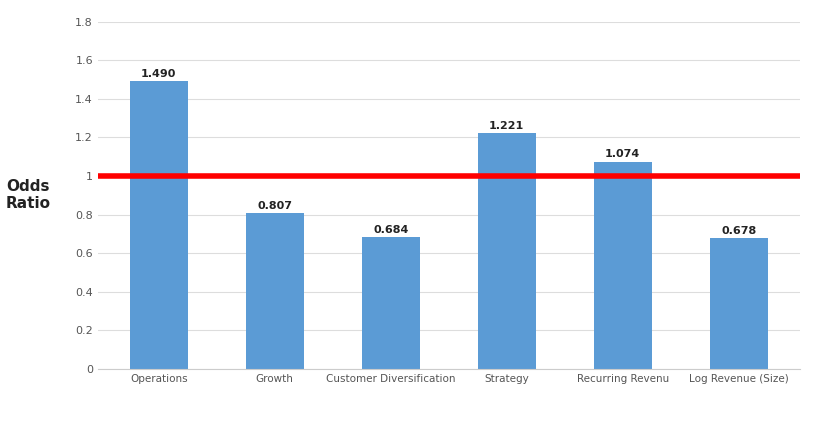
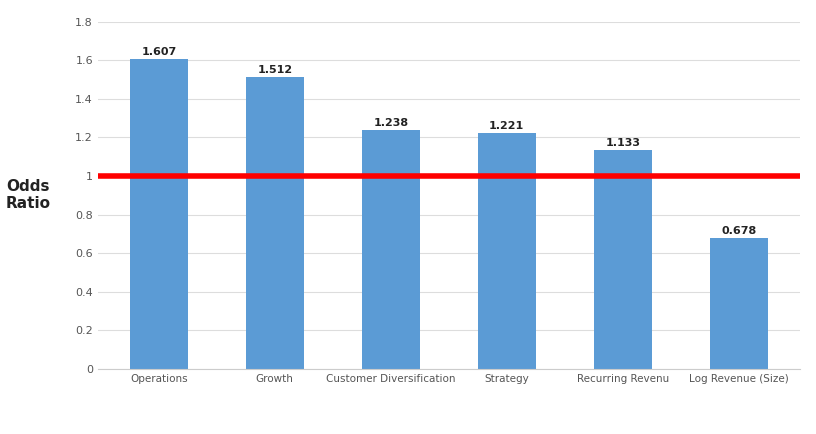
Operations: 1.490 -> 1.607
Growth: 0.807 -> 1.512
Customer Diversification: 0.684 -> 1.238
Recurring Revenu: 1.074 -> 1.133
